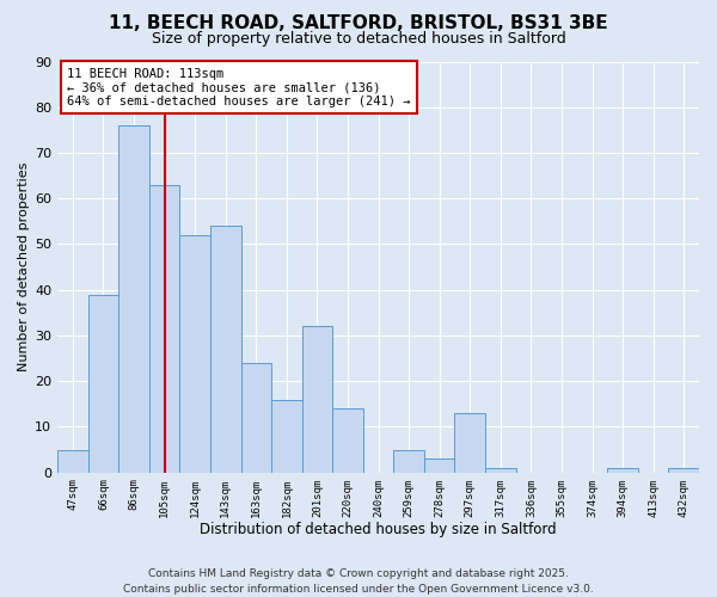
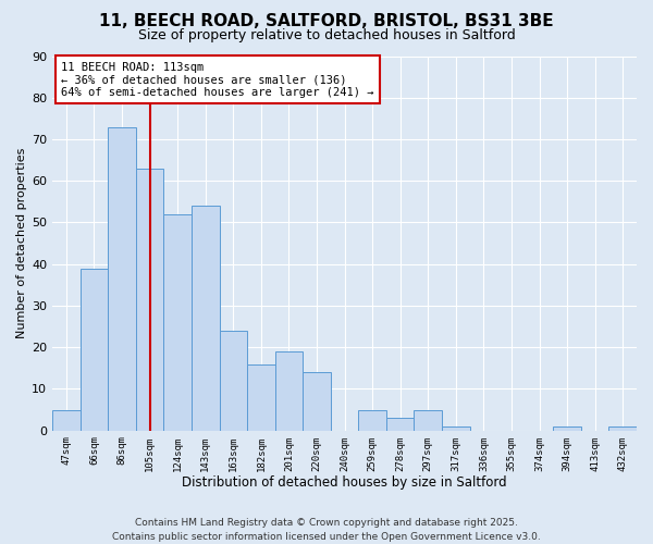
86sqm: 76 -> 73
201sqm: 32 -> 19
297sqm: 13 -> 5
